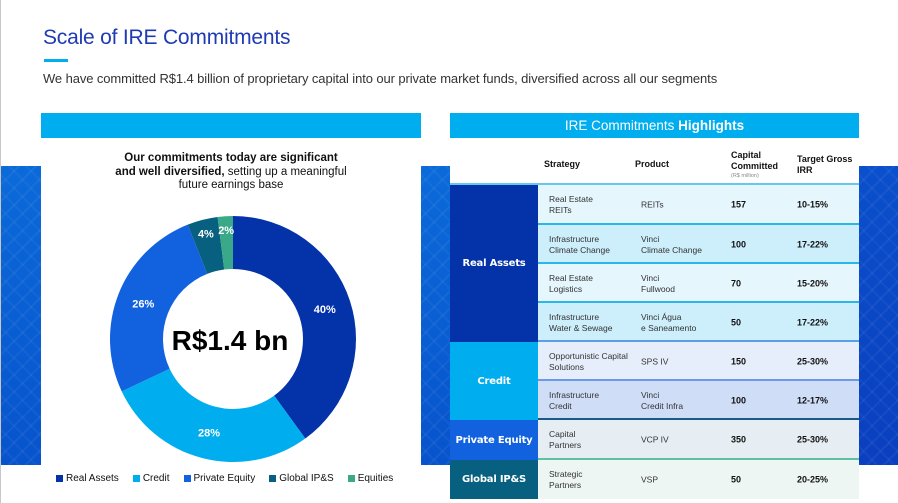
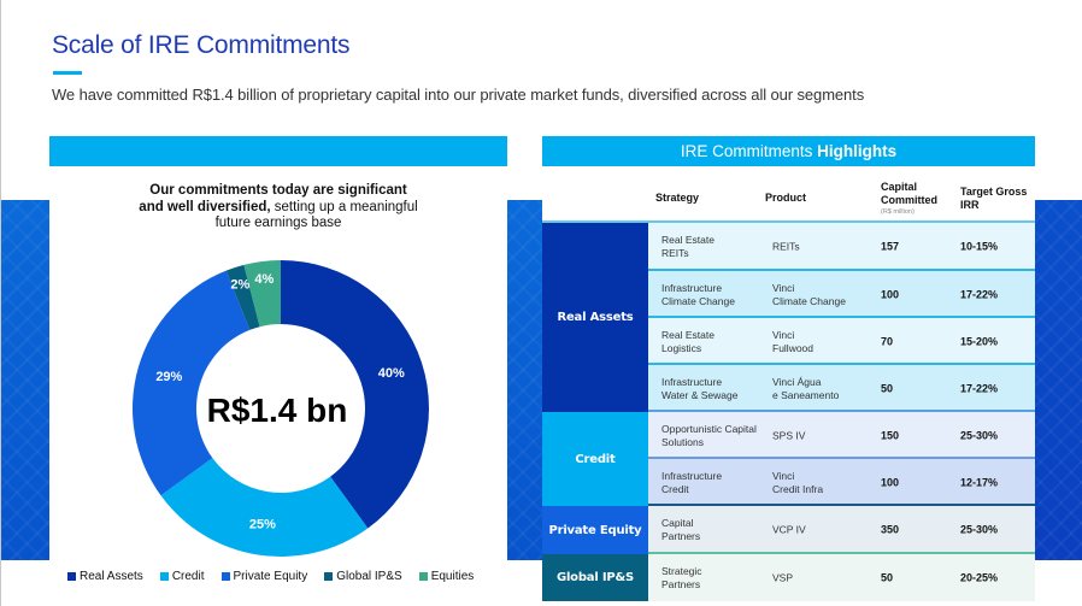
Credit: 28% -> 25%
Private Equity: 26% -> 29%
Global IP&S: 4% -> 2%
Equities: 2% -> 4%
